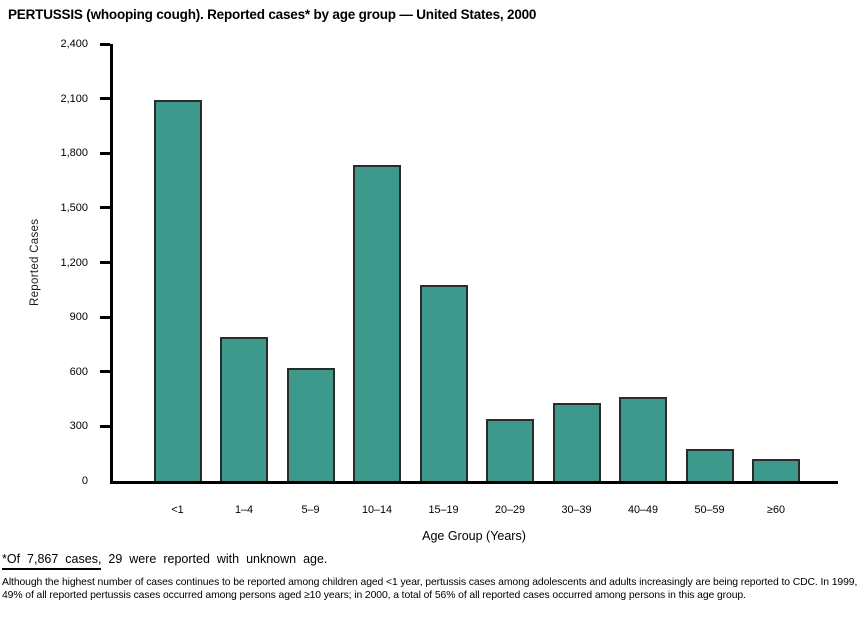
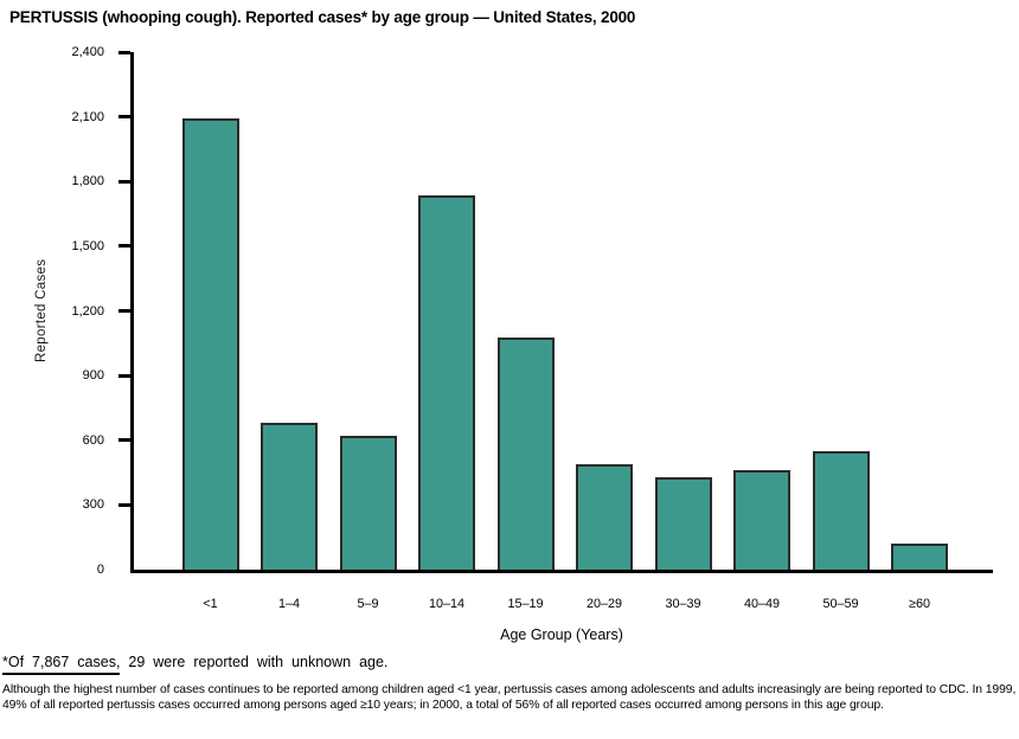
1–4: 790 -> 680
20–29: 340 -> 490
50–59: 180 -> 550
